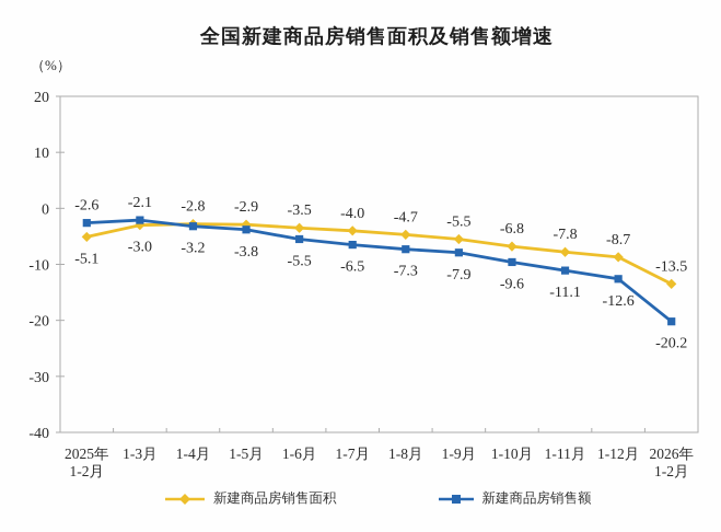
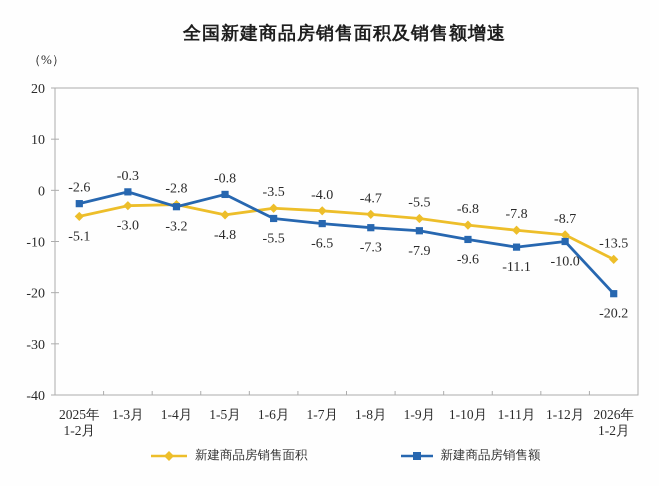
新建商品房销售额/1-3月: -2.1 -> -0.3
新建商品房销售面积/1-5月: -2.9 -> -4.8
新建商品房销售额/1-5月: -3.8 -> -0.8
新建商品房销售额/1-12月: -12.6 -> -10.0
